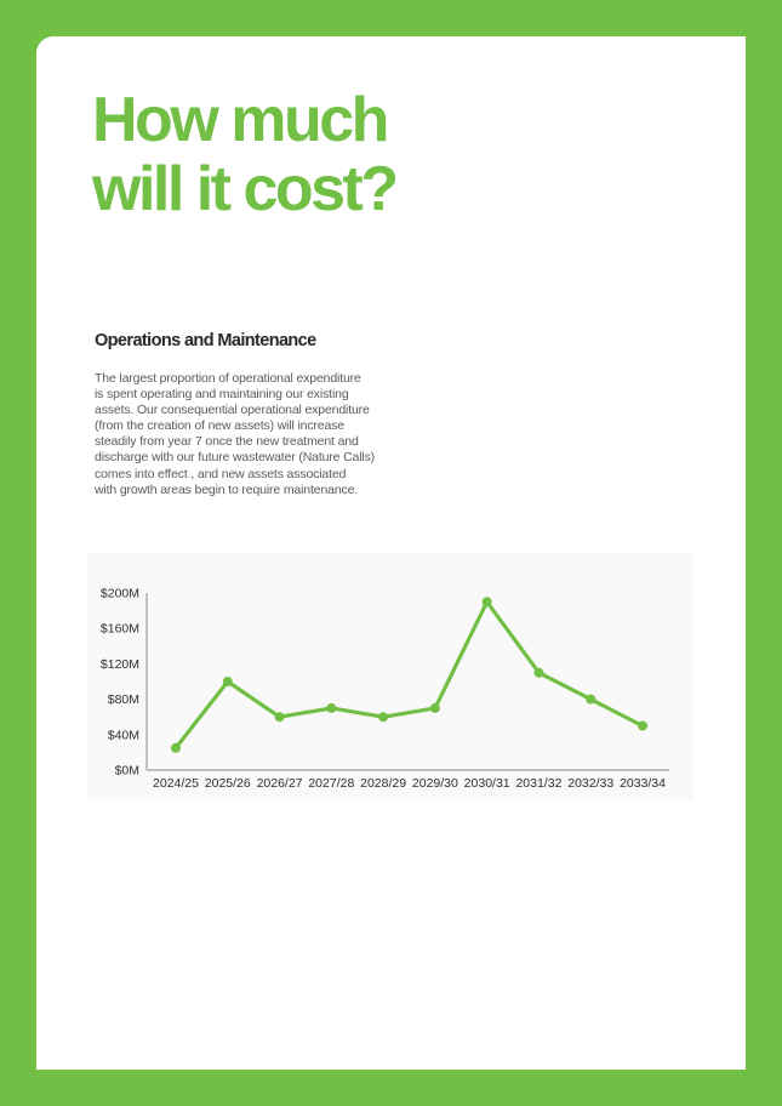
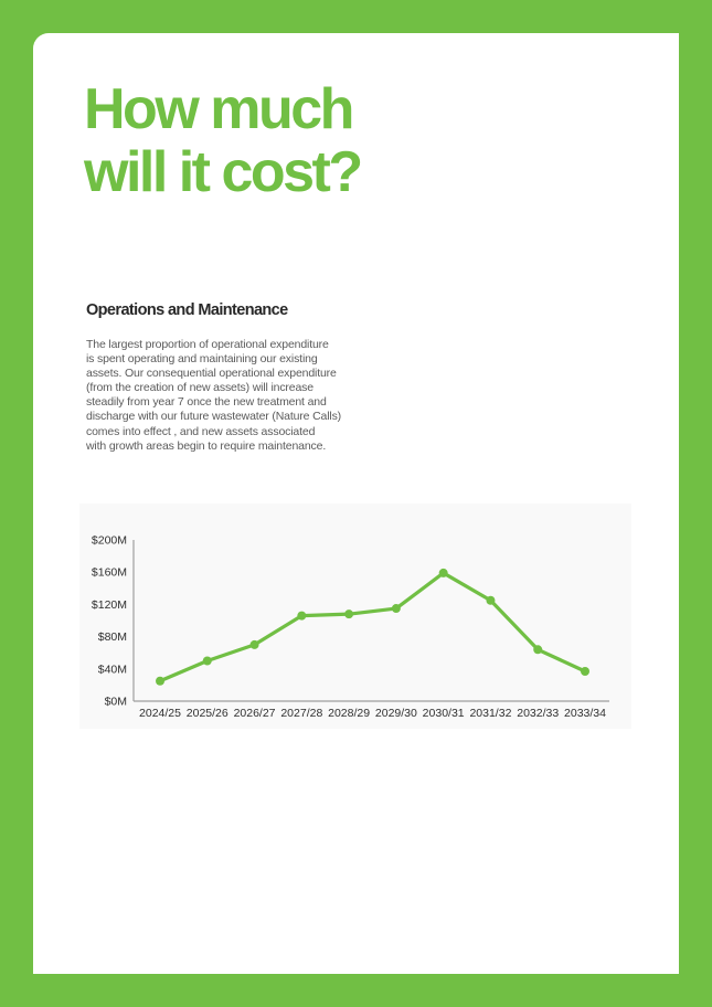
2025/26: $100M -> $50M
2026/27: $60M -> $70M
2027/28: $70M -> $110M
2028/29: $60M -> $110M
2029/30: $70M -> $120M
2030/31: $190M -> $160M
2031/32: $110M -> $120M
2032/33: $80M -> $60M
2033/34: $50M -> $40M
